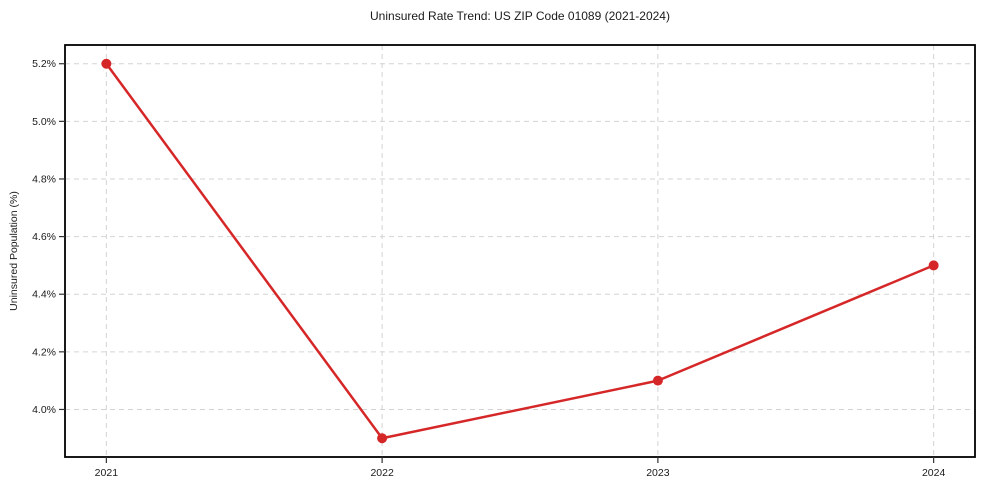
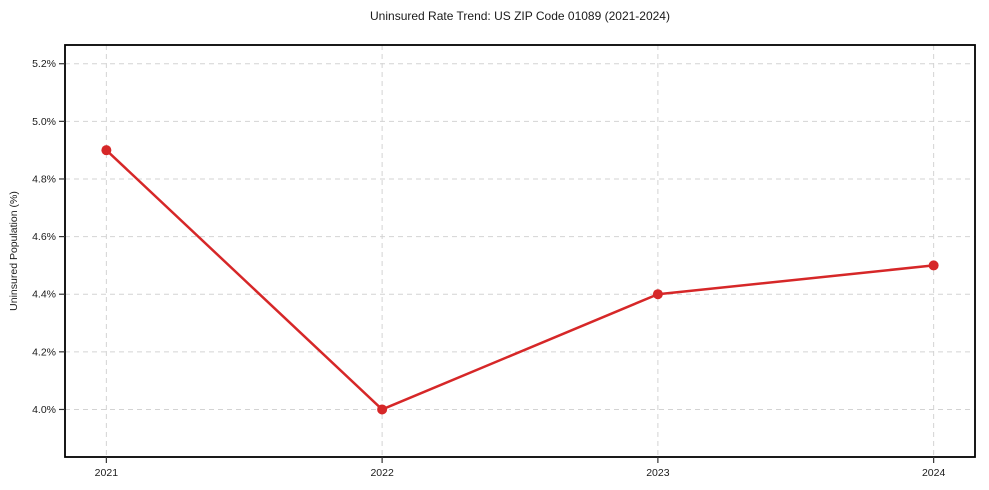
2021: 5.2% -> 4.9%
2022: 3.9% -> 4.0%
2023: 4.1% -> 4.4%
